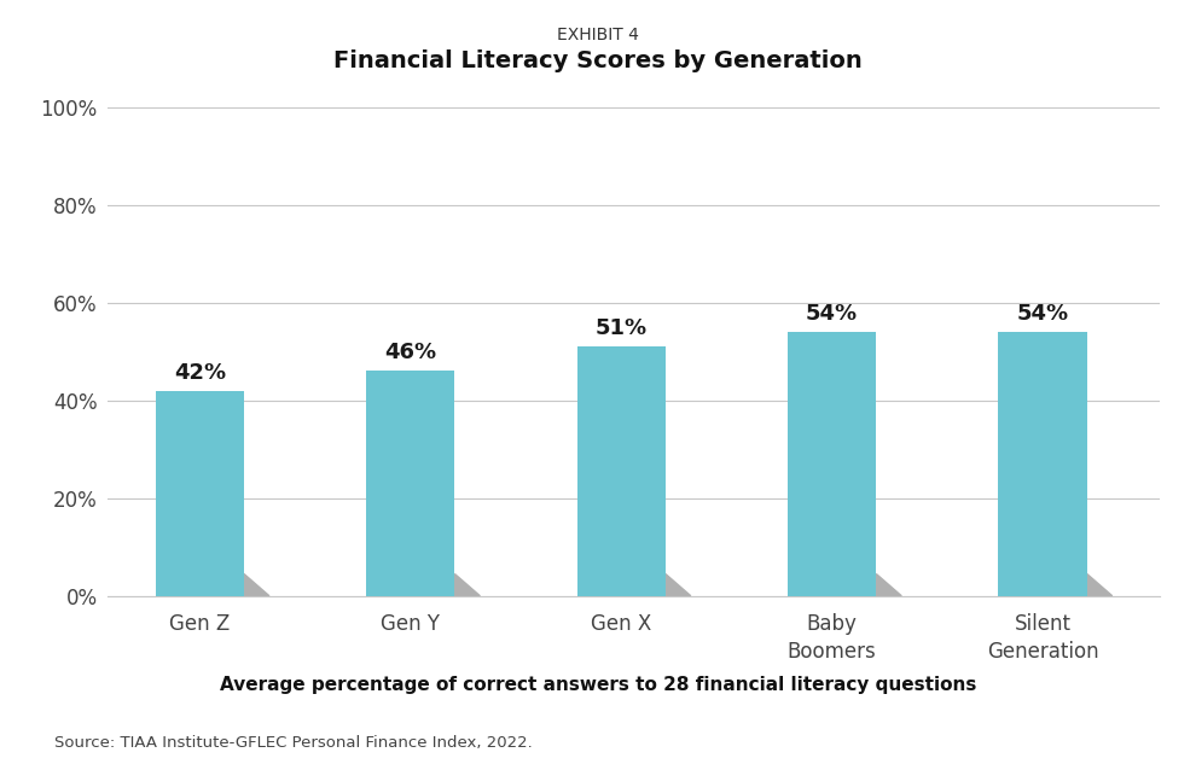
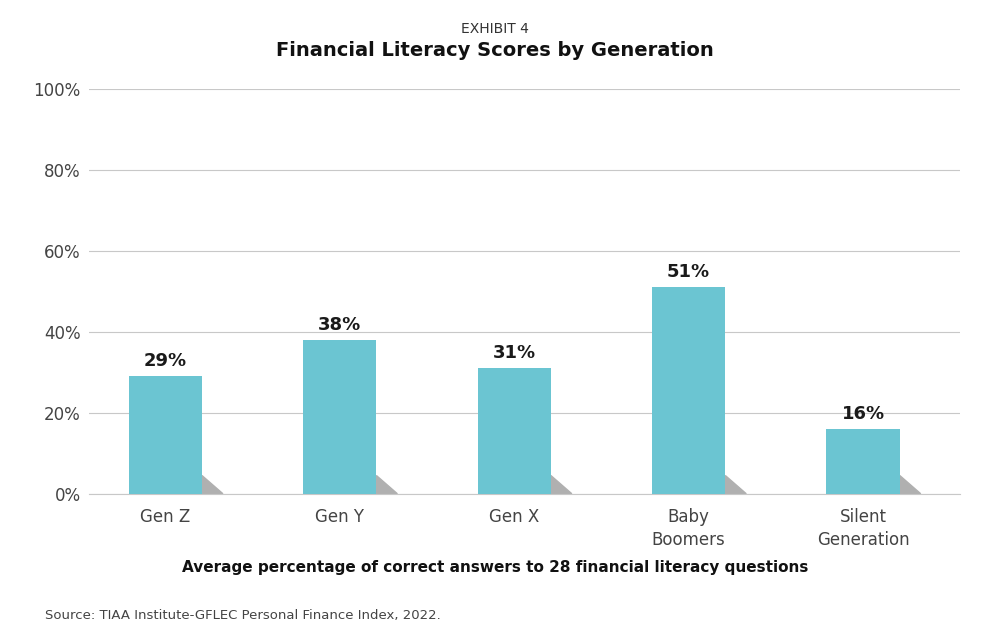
Gen Z: 42% -> 29%
Gen Y: 46% -> 38%
Gen X: 51% -> 31%
Baby Boomers: 54% -> 51%
Silent Generation: 54% -> 16%
